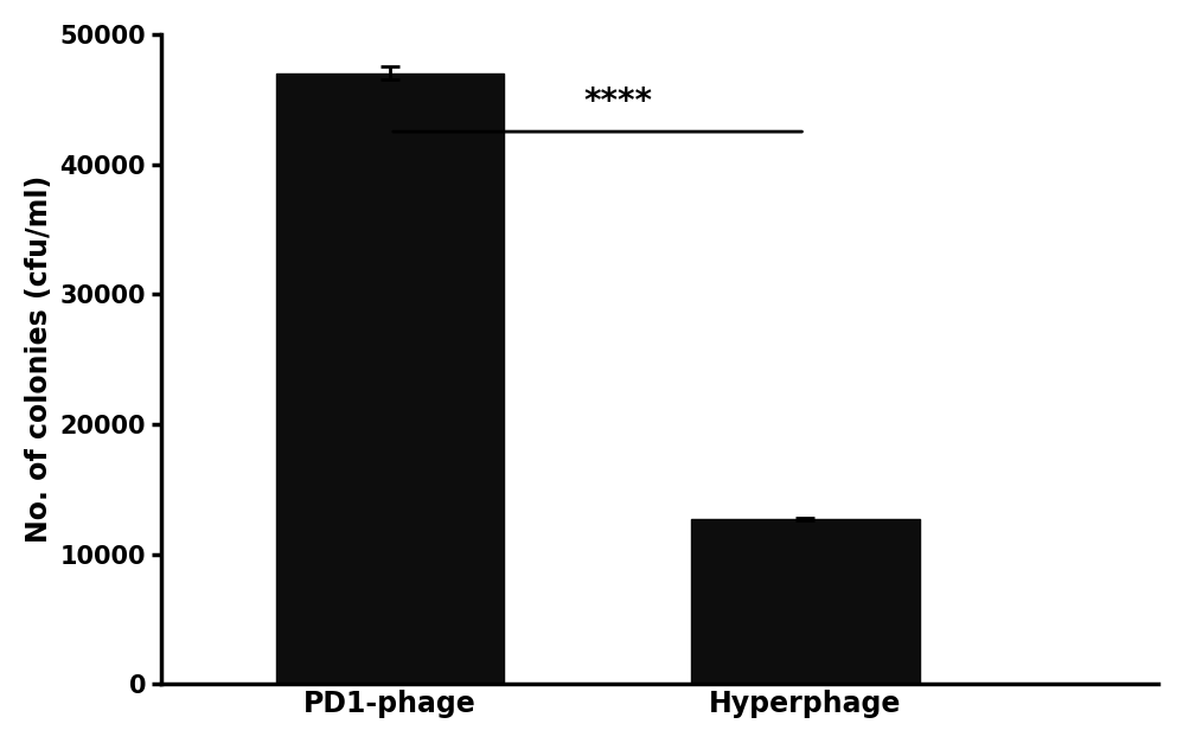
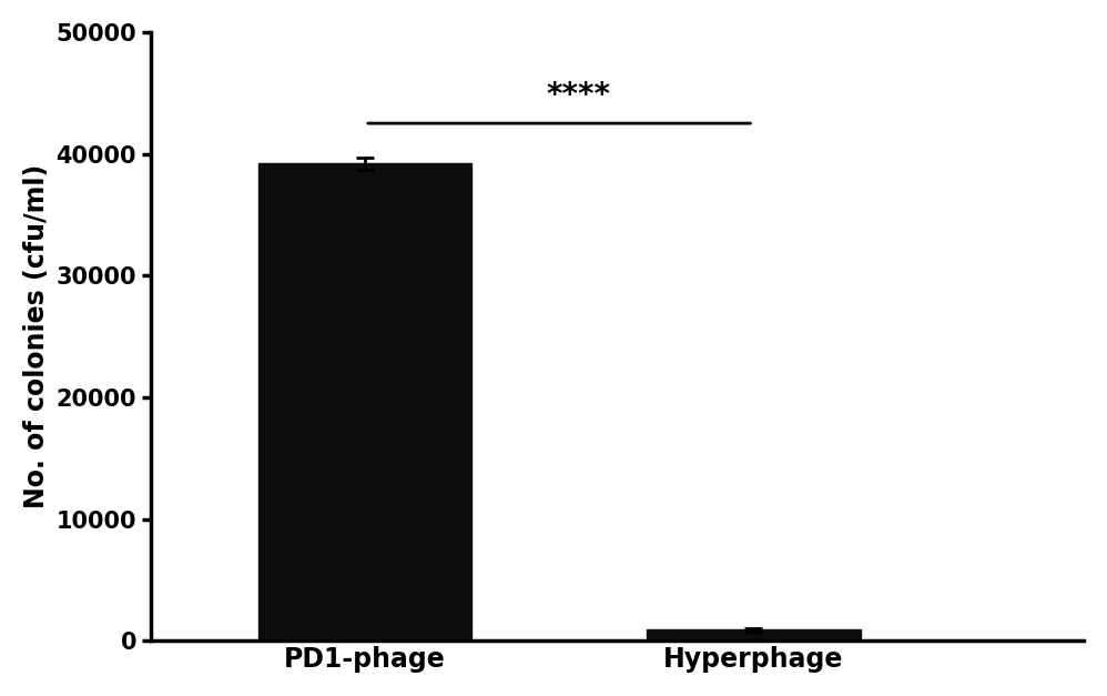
PD1-phage: 47000 -> 39200
Hyperphage: 12700 -> 900
